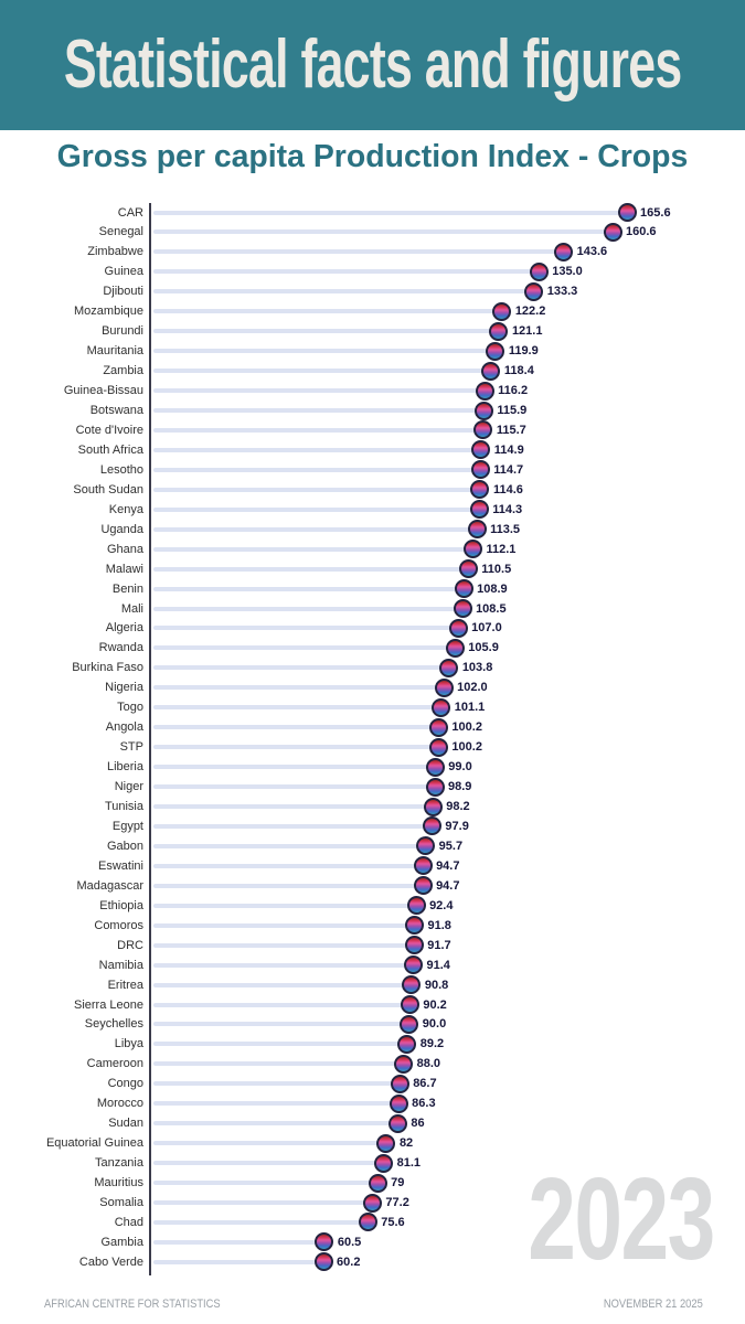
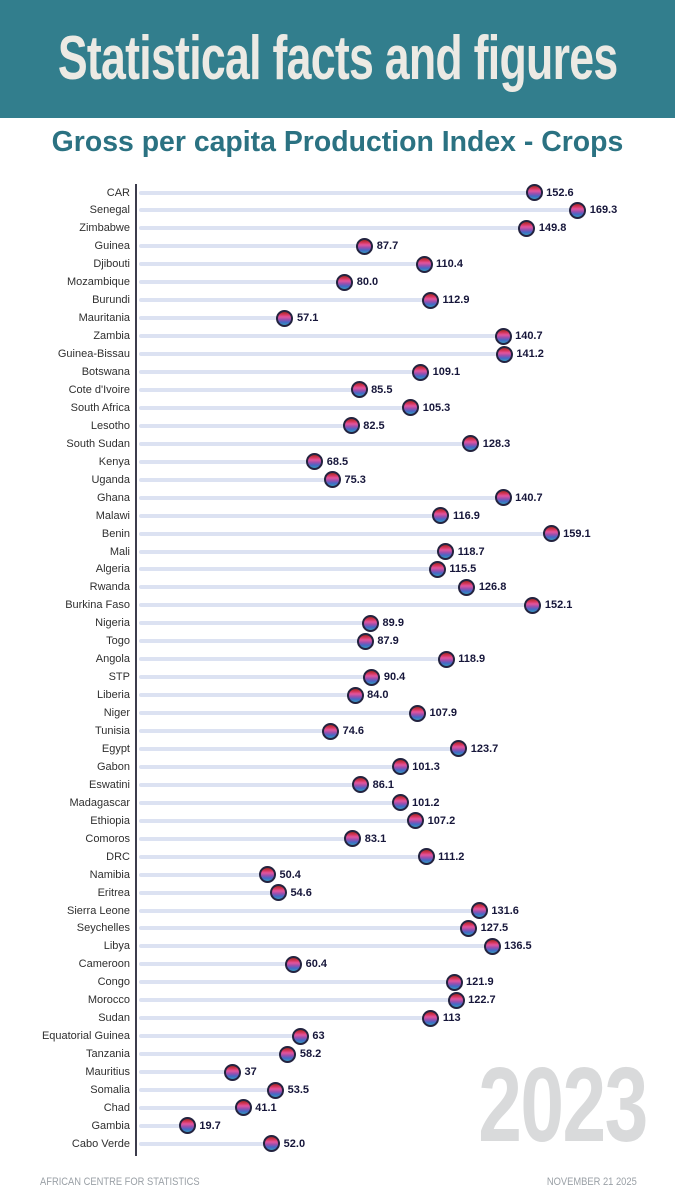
CAR: 165.6 -> 152.6
Senegal: 160.6 -> 169.3
Zimbabwe: 143.6 -> 149.8
Guinea: 135.0 -> 87.7
Djibouti: 133.3 -> 110.4
Mozambique: 122.2 -> 80.0
Burundi: 121.1 -> 112.9
Mauritania: 119.9 -> 57.1
Zambia: 118.4 -> 140.7
Guinea-Bissau: 116.2 -> 141.2
Botswana: 115.9 -> 109.1
Cote d'Ivoire: 115.7 -> 85.5
South Africa: 114.9 -> 105.3
Lesotho: 114.7 -> 82.5
South Sudan: 114.6 -> 128.3
Kenya: 114.3 -> 68.5
Uganda: 113.5 -> 75.3
Ghana: 112.1 -> 140.7
Malawi: 110.5 -> 116.9
Benin: 108.9 -> 159.1
Mali: 108.5 -> 118.7
Algeria: 107.0 -> 115.5
Rwanda: 105.9 -> 126.8
Burkina Faso: 103.8 -> 152.1
Nigeria: 102.0 -> 89.9
Togo: 101.1 -> 87.9
Angola: 100.2 -> 118.9
STP: 100.2 -> 90.4
Liberia: 99.0 -> 84.0
Niger: 98.9 -> 107.9
Tunisia: 98.2 -> 74.6
Egypt: 97.9 -> 123.7
Gabon: 95.7 -> 101.3
Eswatini: 94.7 -> 86.1
Madagascar: 94.7 -> 101.2
Ethiopia: 92.4 -> 107.2
Comoros: 91.8 -> 83.1
DRC: 91.7 -> 111.2
Namibia: 91.4 -> 50.4
Eritrea: 90.8 -> 54.6
Sierra Leone: 90.2 -> 131.6
Seychelles: 90.0 -> 127.5
Libya: 89.2 -> 136.5
Cameroon: 88.0 -> 60.4
Congo: 86.7 -> 121.9
Morocco: 86.3 -> 122.7
Sudan: 86 -> 113
Equatorial Guinea: 82 -> 63
Tanzania: 81.1 -> 58.2
Mauritius: 79 -> 37
Somalia: 77.2 -> 53.5
Chad: 75.6 -> 41.1
Gambia: 60.5 -> 19.7
Cabo Verde: 60.2 -> 52.0
